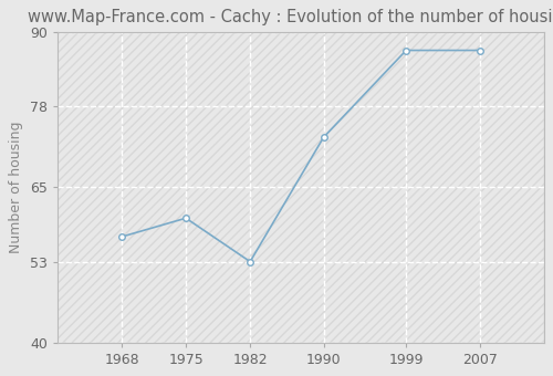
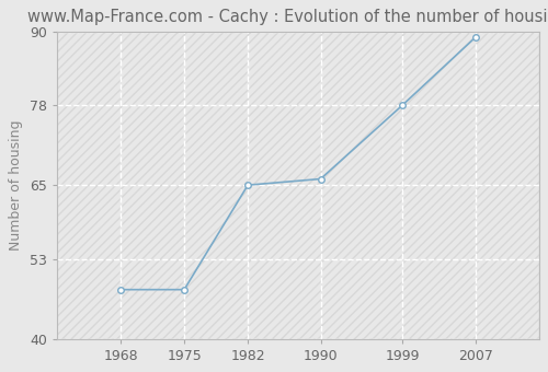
1968: 57 -> 48
1975: 60 -> 48
1982: 53 -> 65
1990: 73 -> 66
1999: 87 -> 78
2007: 87 -> 89
